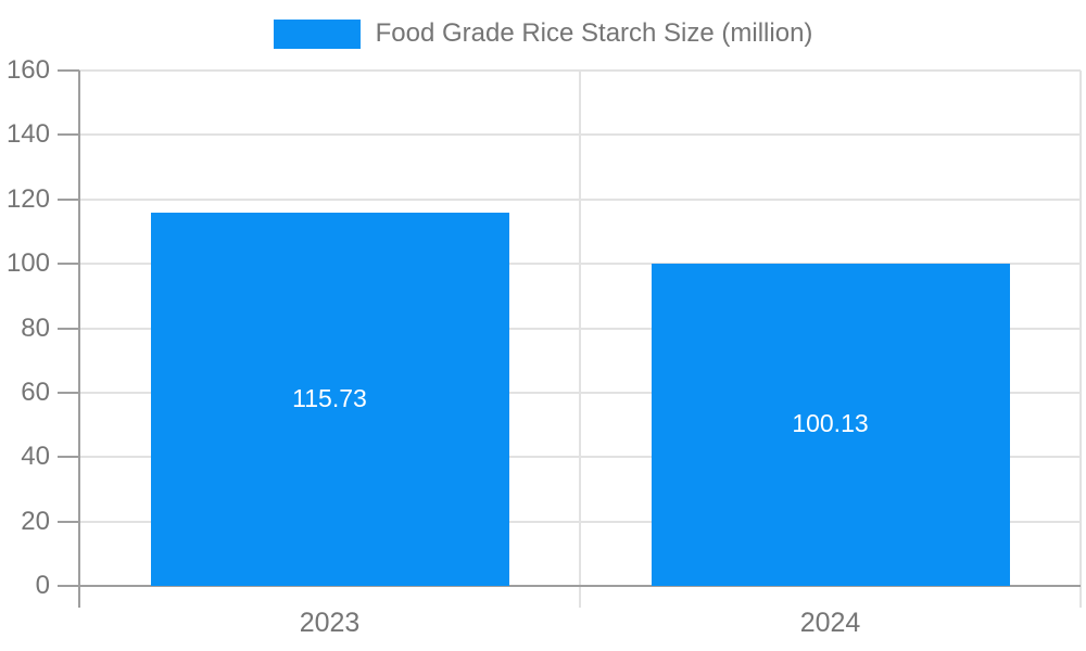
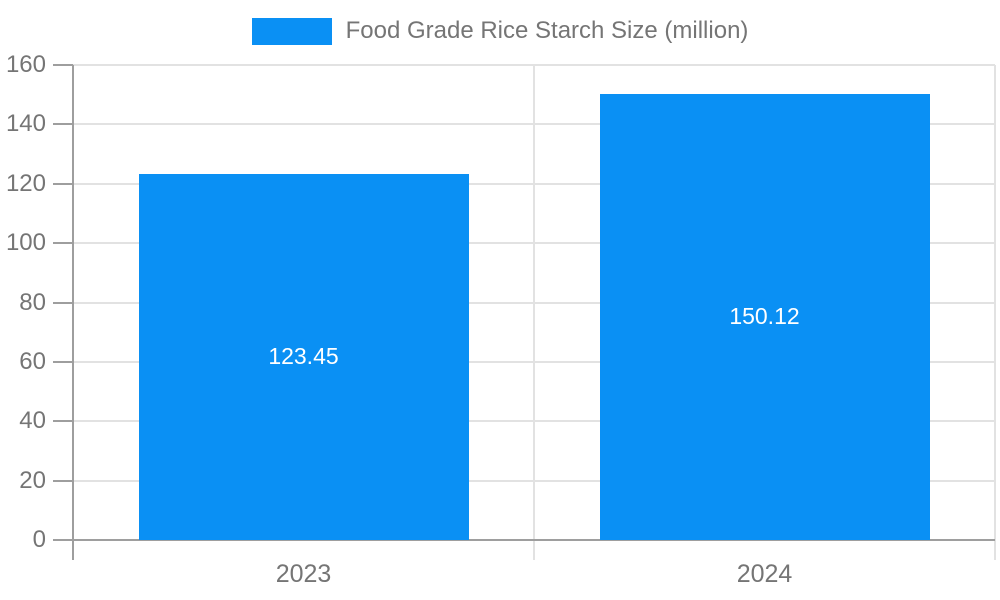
2023: 115.73 -> 123.45
2024: 100.13 -> 150.12
